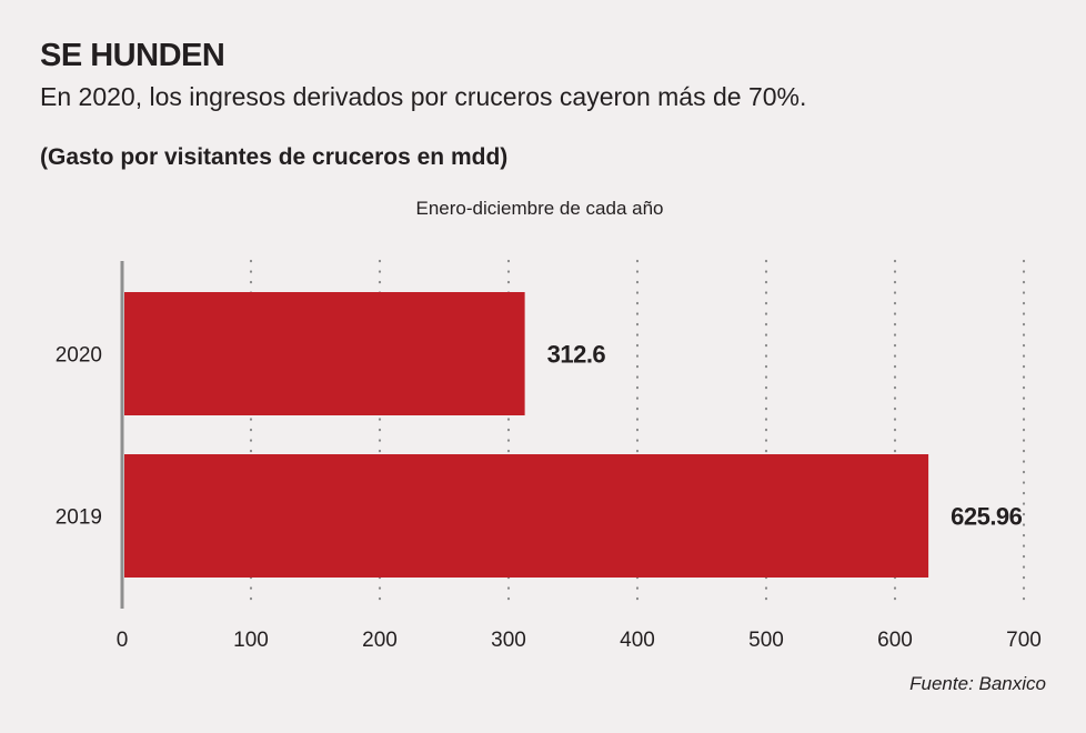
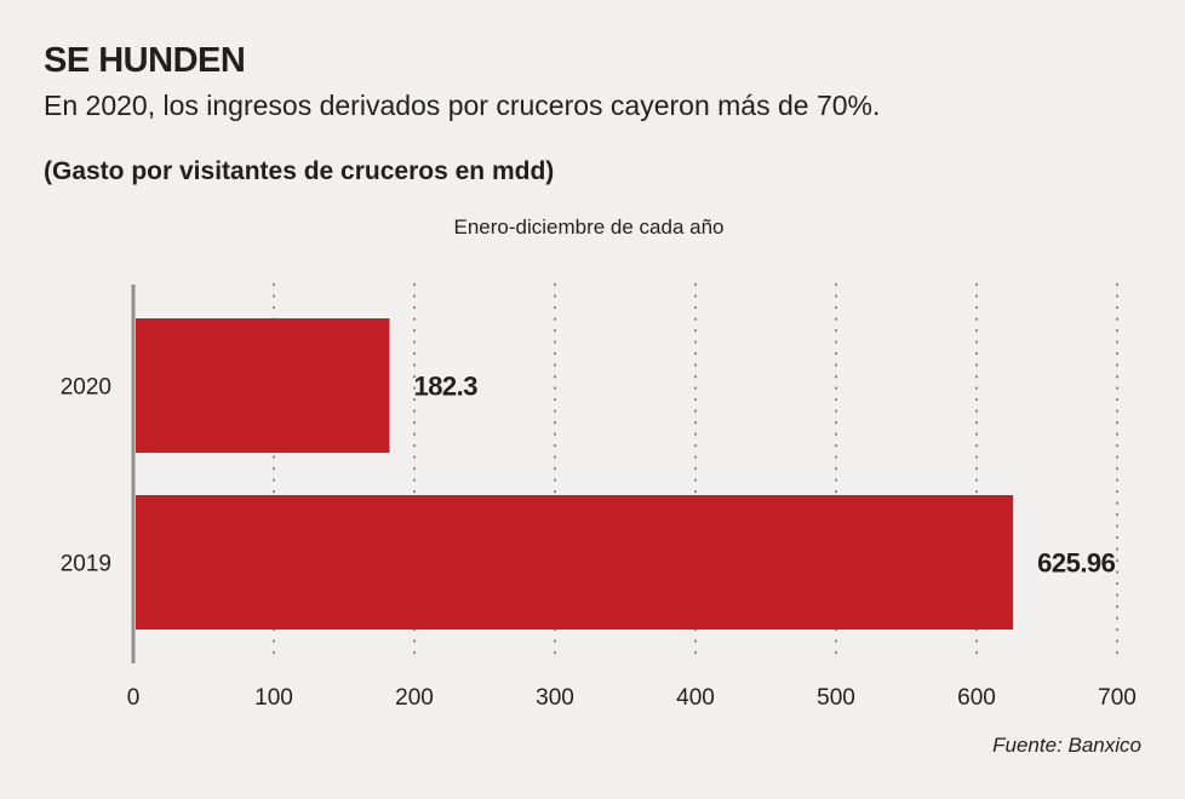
2020: 312.6 -> 182.3
